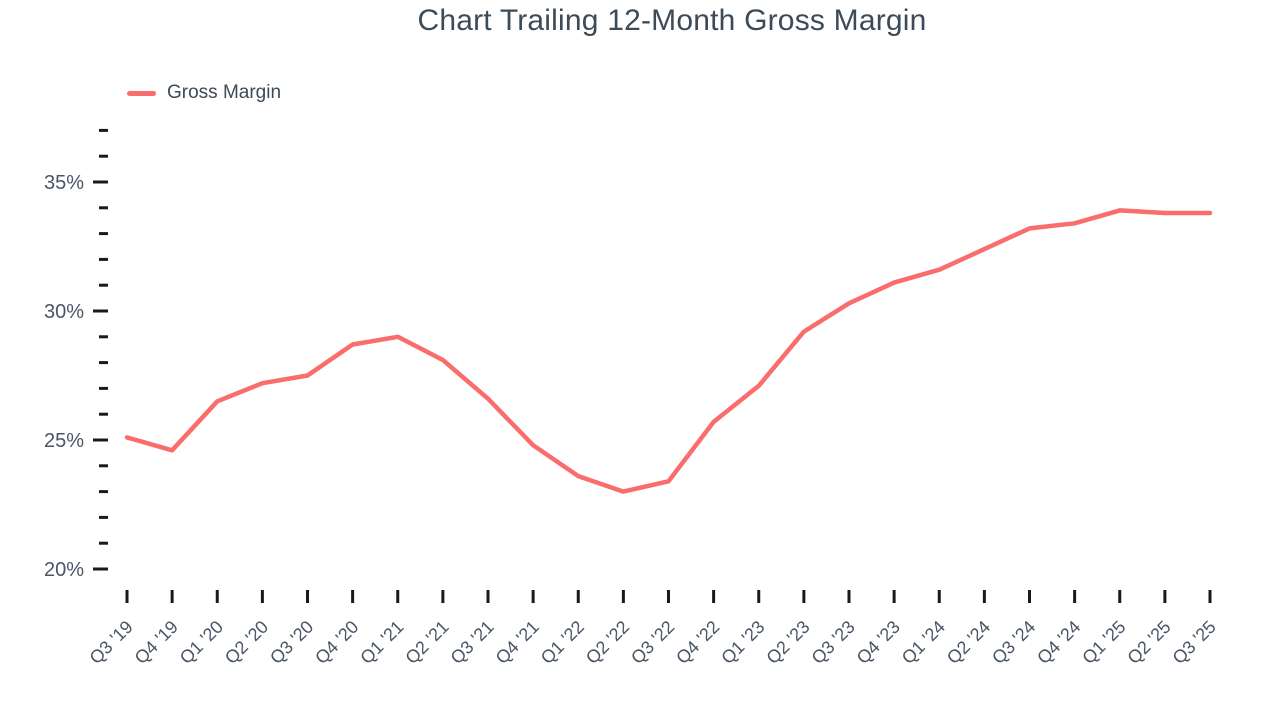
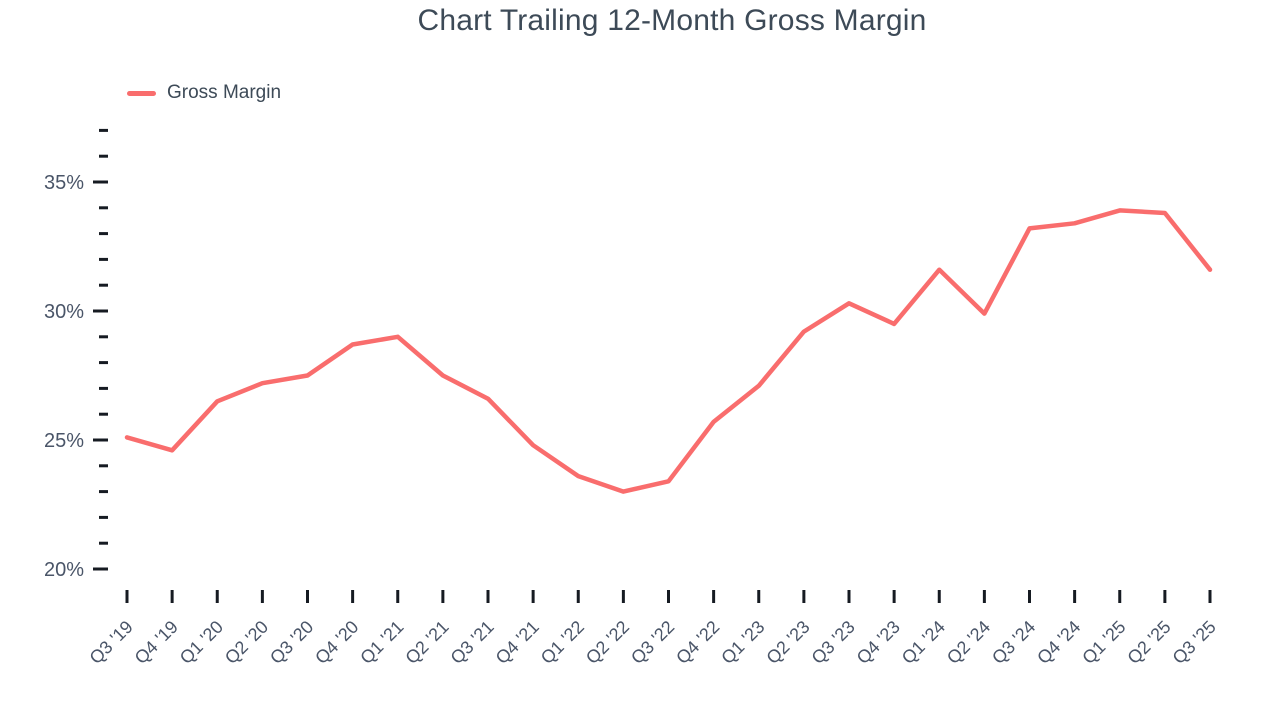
Q2 '21: 28.1% -> 27.5%
Q4 '23: 31.1% -> 29.5%
Q2 '24: 32.4% -> 29.9%
Q3 '25: 33.8% -> 31.6%
